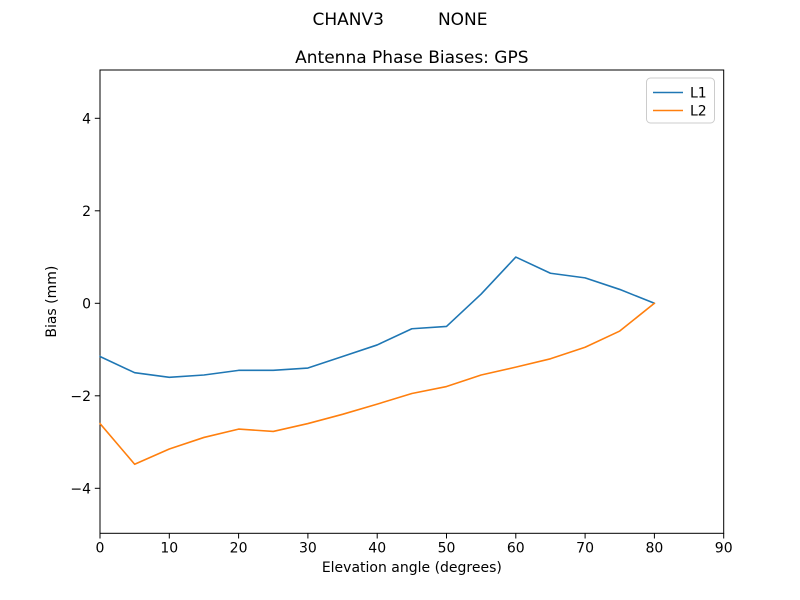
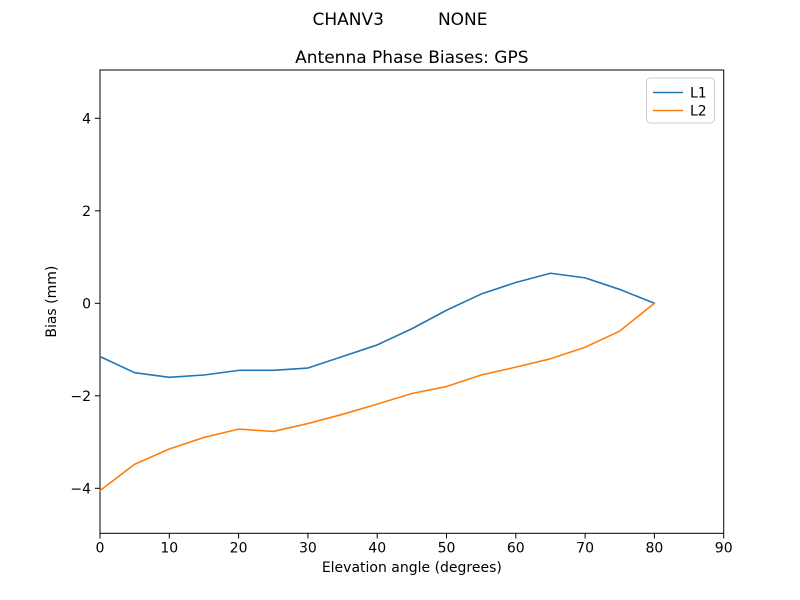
L2/0: -2.6 -> -4.0
L1/50: -0.5 -> -0.1
L1/60: 1.0 -> 0.5
